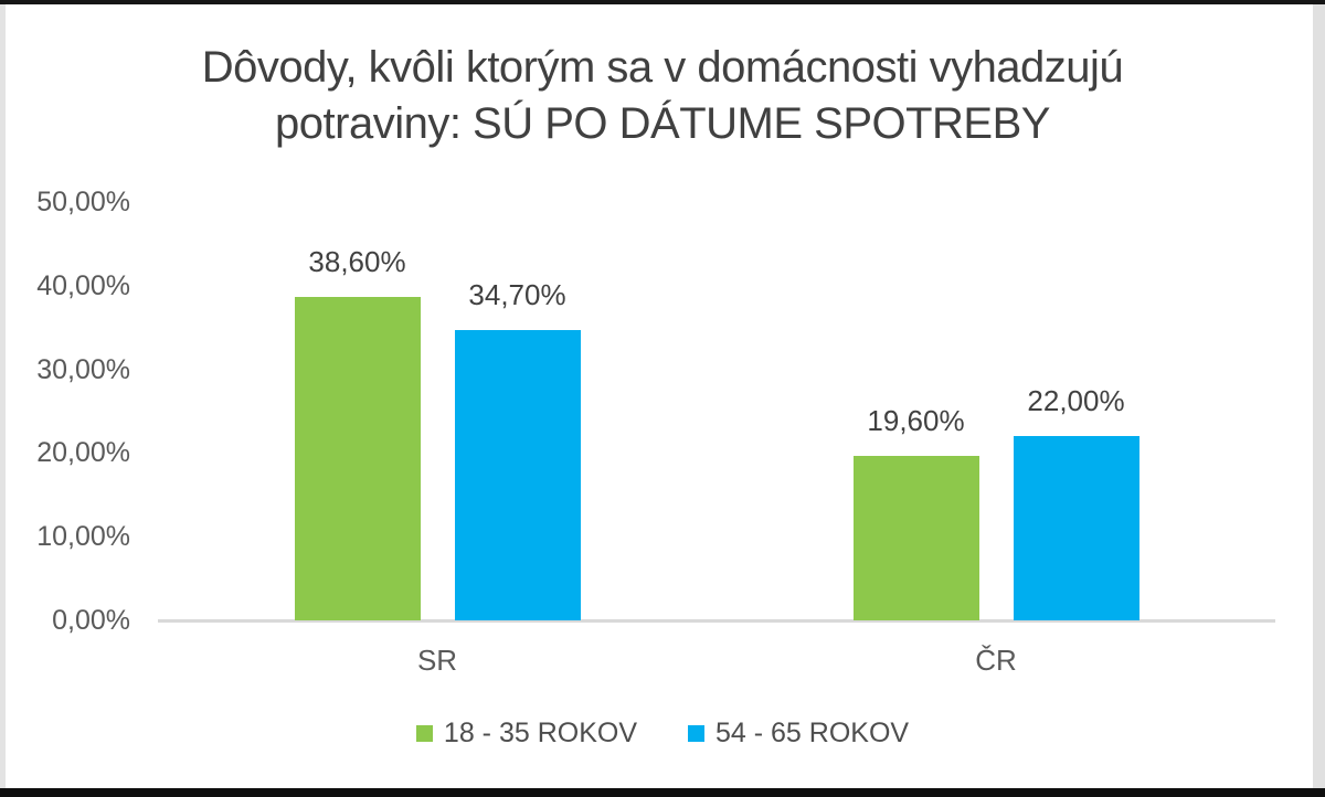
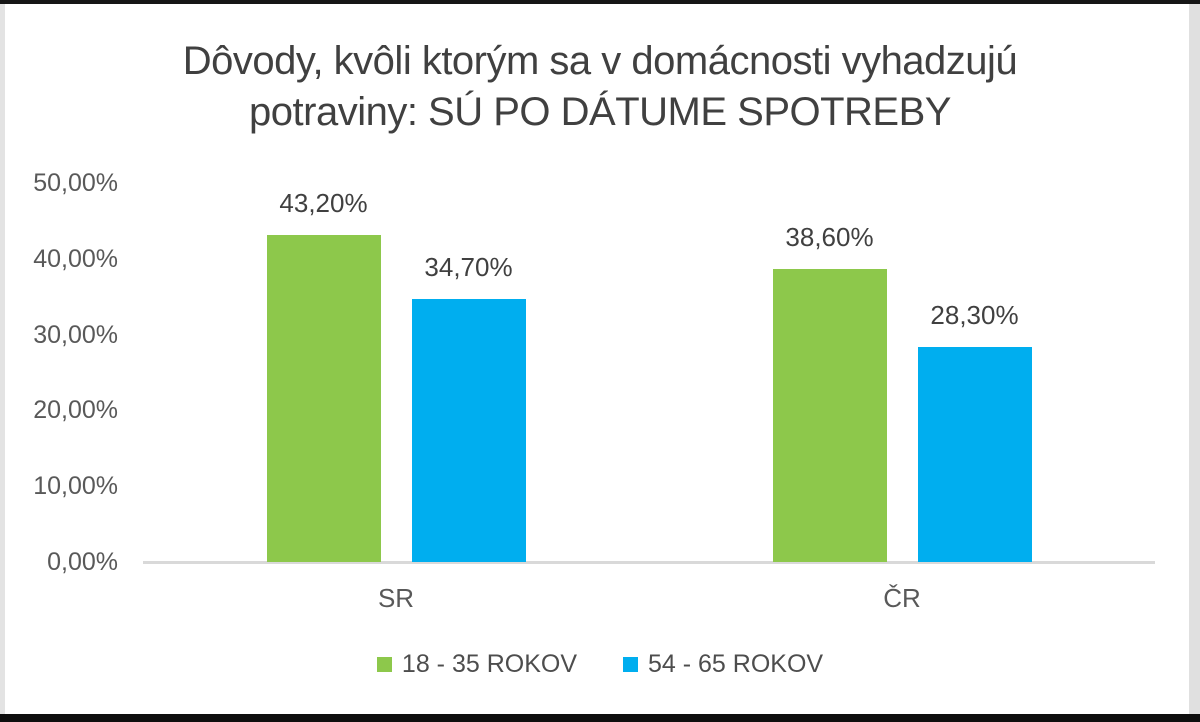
18 - 35 ROKOV/SR: 38,60% -> 43,20%
18 - 35 ROKOV/ČR: 19,60% -> 38,60%
54 - 65 ROKOV/ČR: 22,00% -> 28,30%
